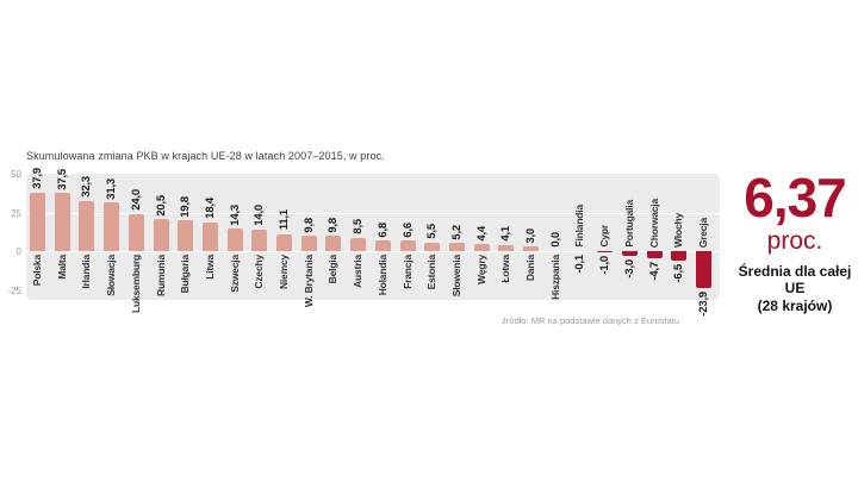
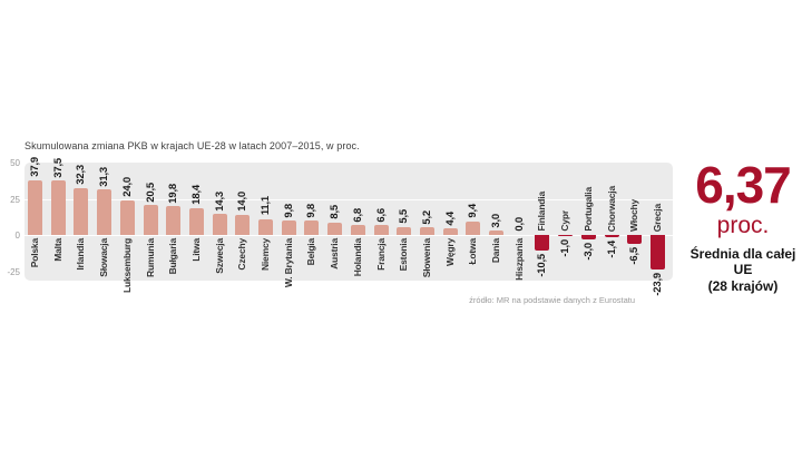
Łotwa: 4,1 -> 9,4
Finlandia: -0,1 -> -10,5
Chorwacja: -4,7 -> -1,4
